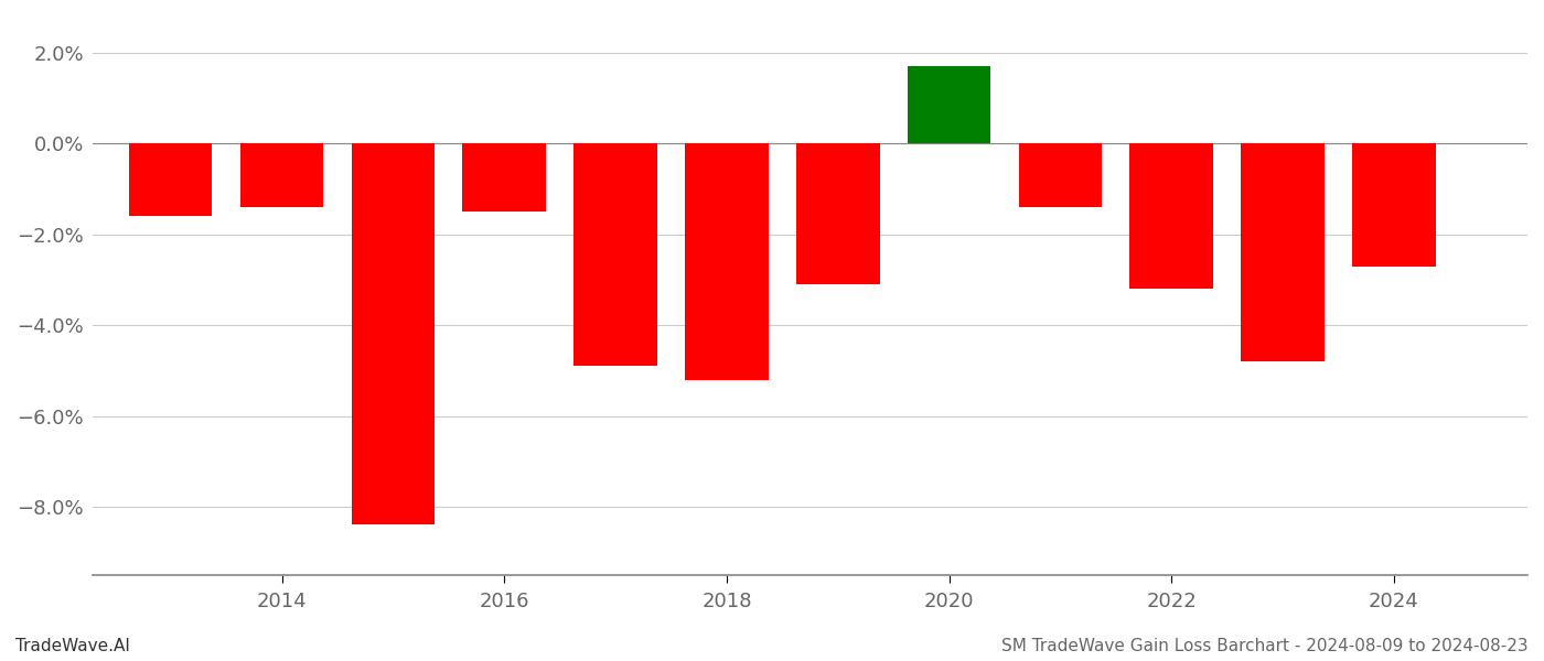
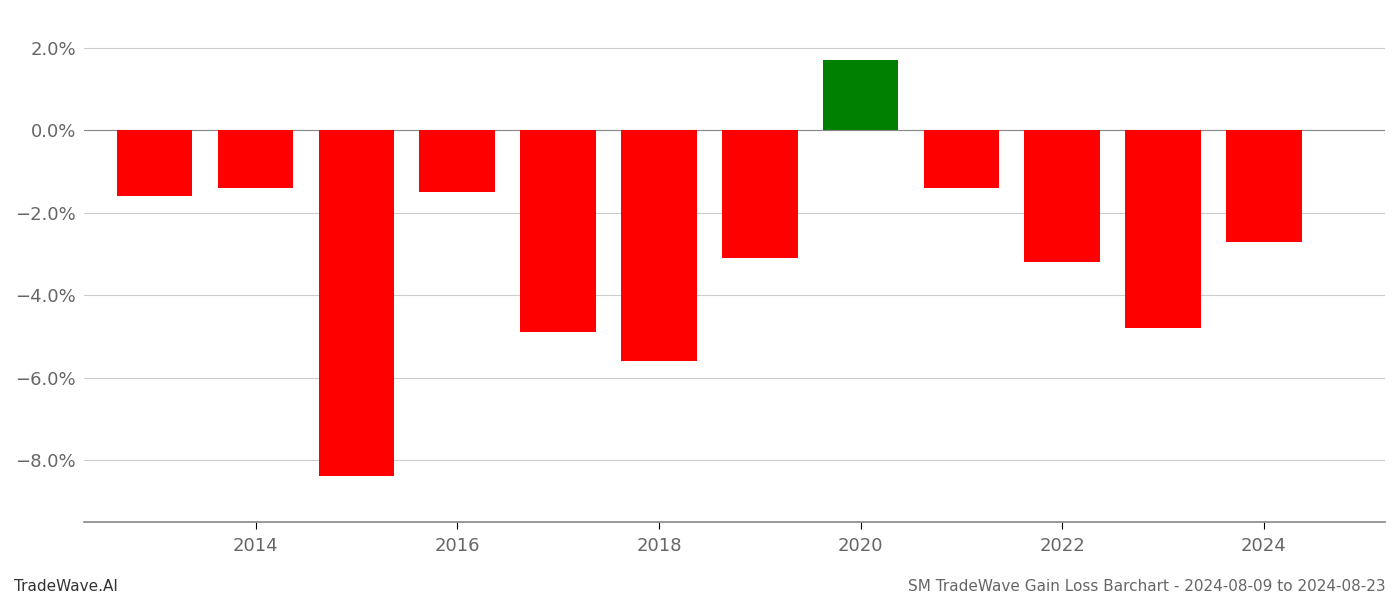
2018: -5.2% -> -5.6%
